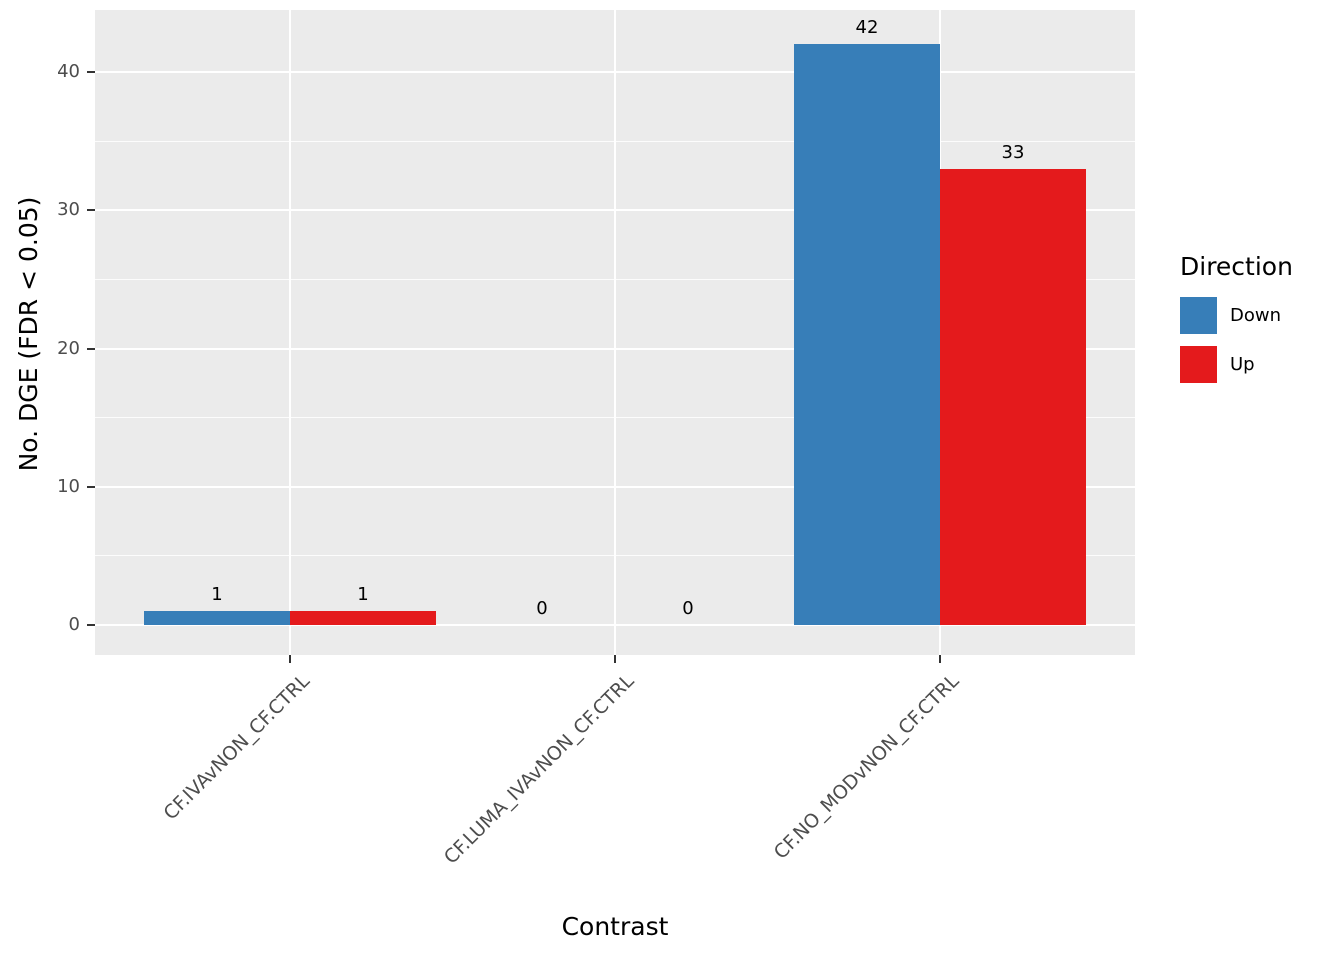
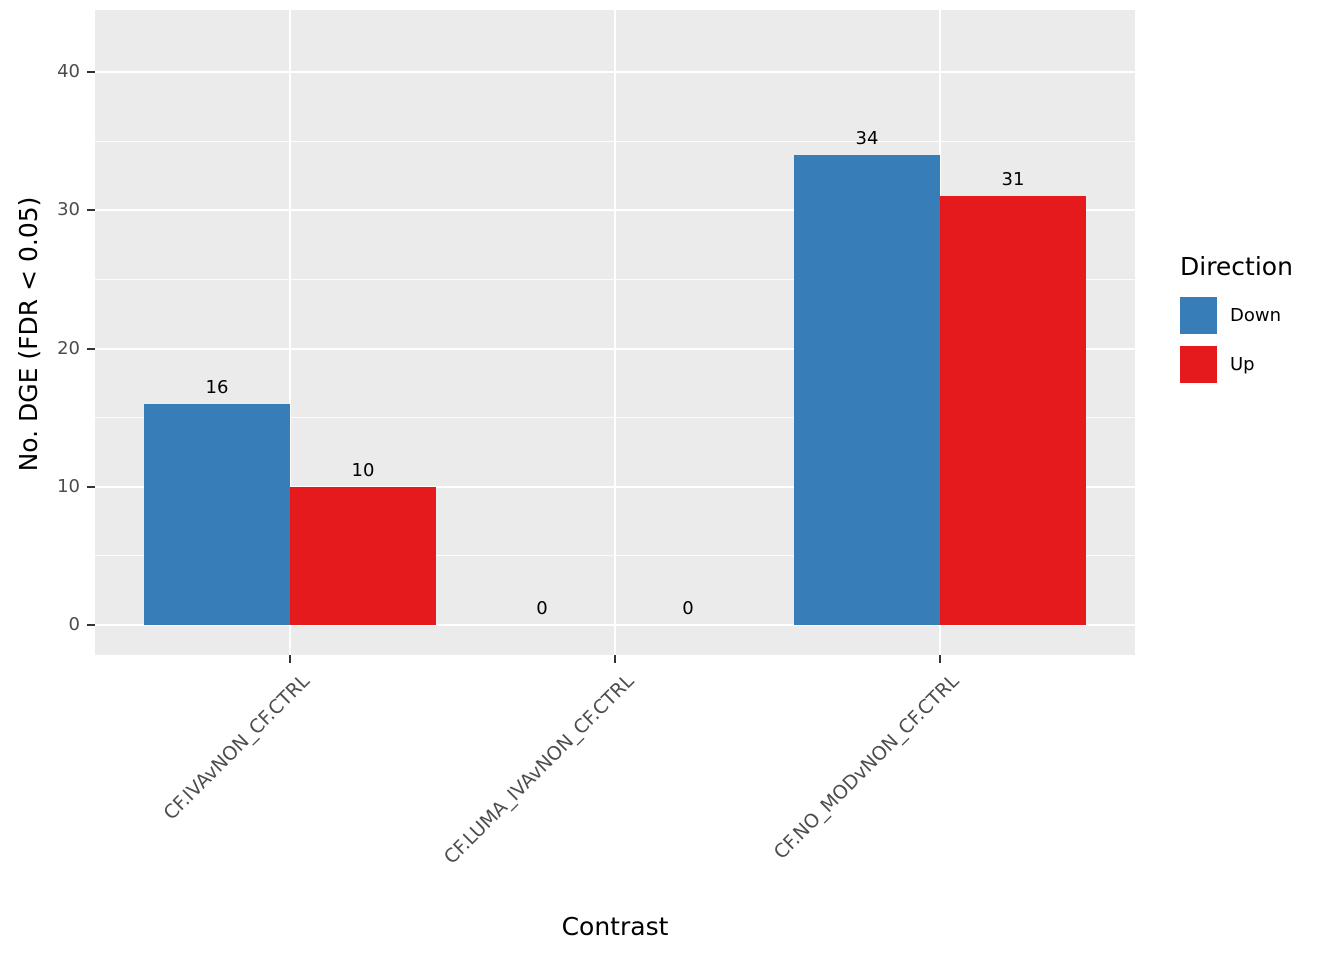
Down/CF.IVAvNON_CF.CTRL: 1 -> 16
Up/CF.IVAvNON_CF.CTRL: 1 -> 10
Down/CF.NO_MODvNON_CF.CTRL: 42 -> 34
Up/CF.NO_MODvNON_CF.CTRL: 33 -> 31
